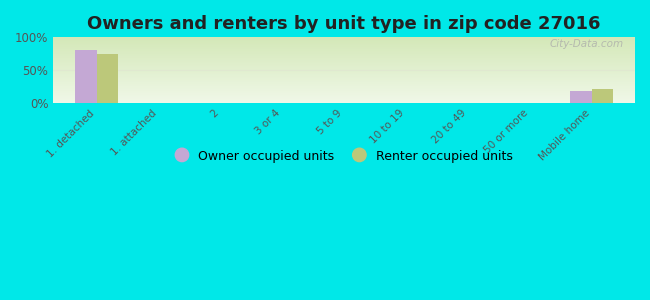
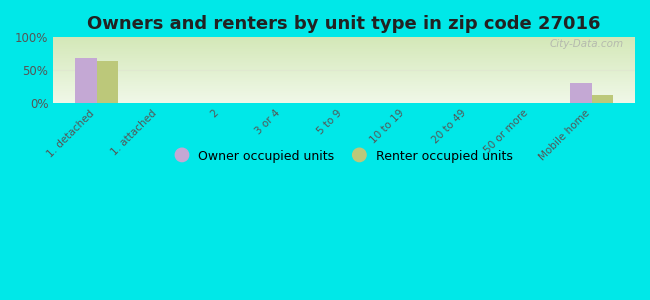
Owner occupied units/1. detached: 80% -> 68%
Renter occupied units/1. detached: 75% -> 64%
Owner occupied units/Mobile home: 18% -> 30%
Renter occupied units/Mobile home: 22% -> 12%
